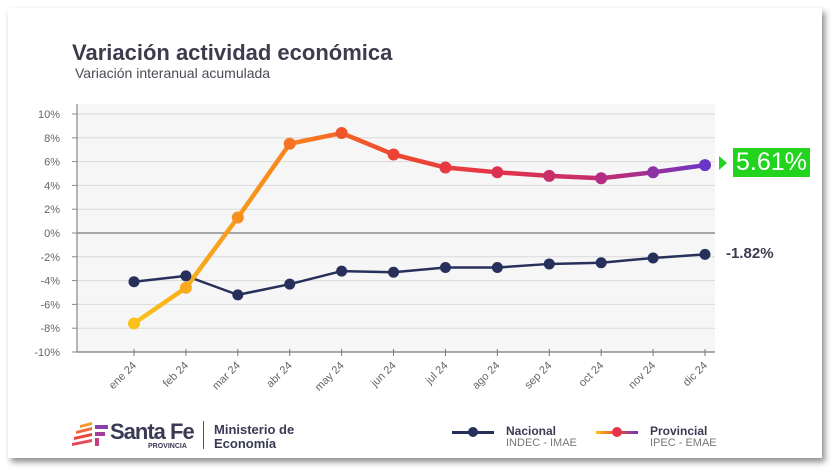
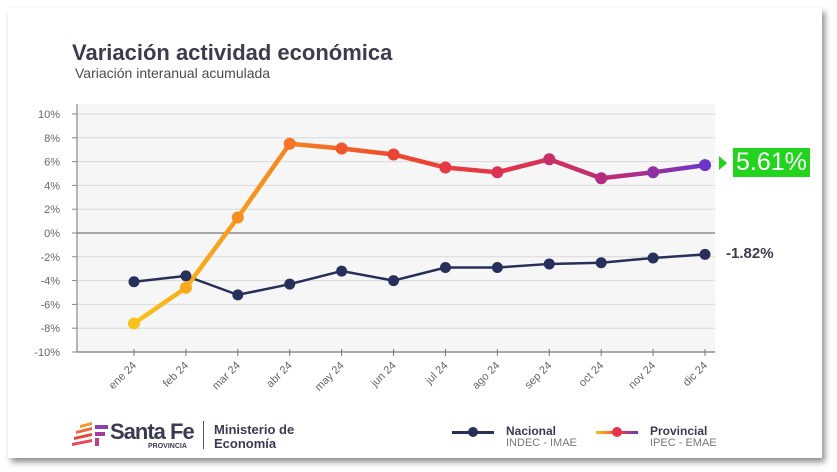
Provincial/may 24: 8.4% -> 7.1%
Nacional/jun 24: -3.3% -> -4.0%
Provincial/sep 24: 4.8% -> 6.2%
